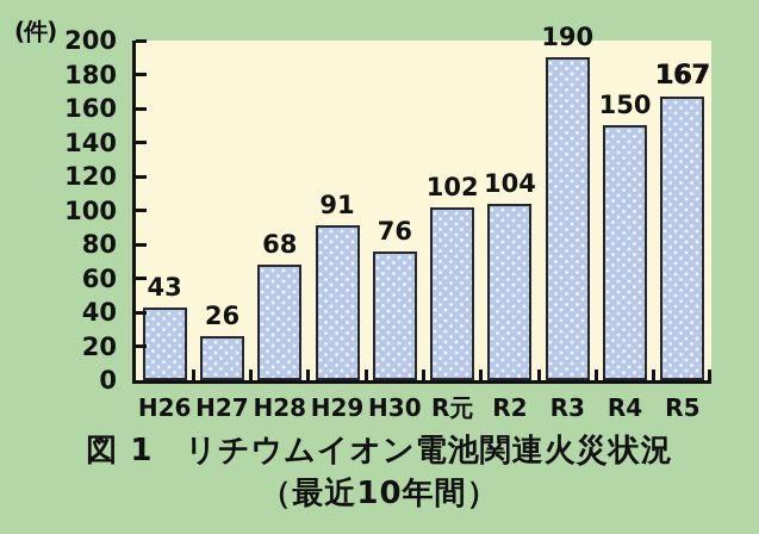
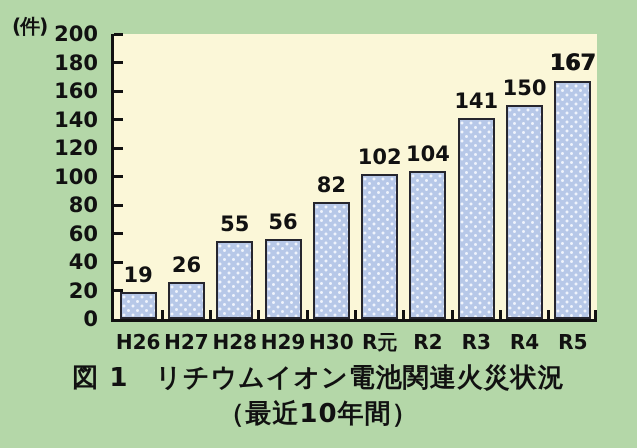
H26: 43 -> 19
H28: 68 -> 55
H29: 91 -> 56
H30: 76 -> 82
R3: 190 -> 141
